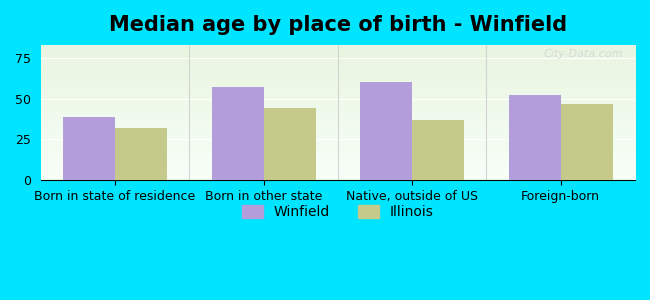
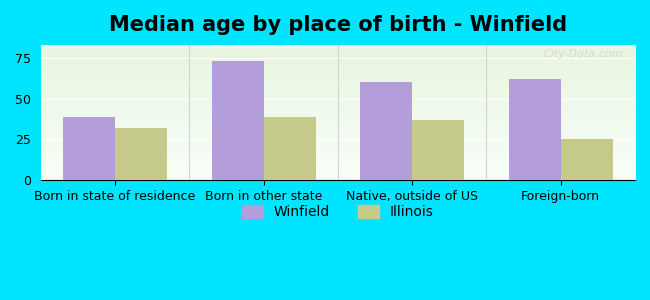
Winfield/Born in other state: 57 -> 73
Illinois/Born in other state: 44 -> 39
Winfield/Foreign-born: 52 -> 62
Illinois/Foreign-born: 47 -> 25
